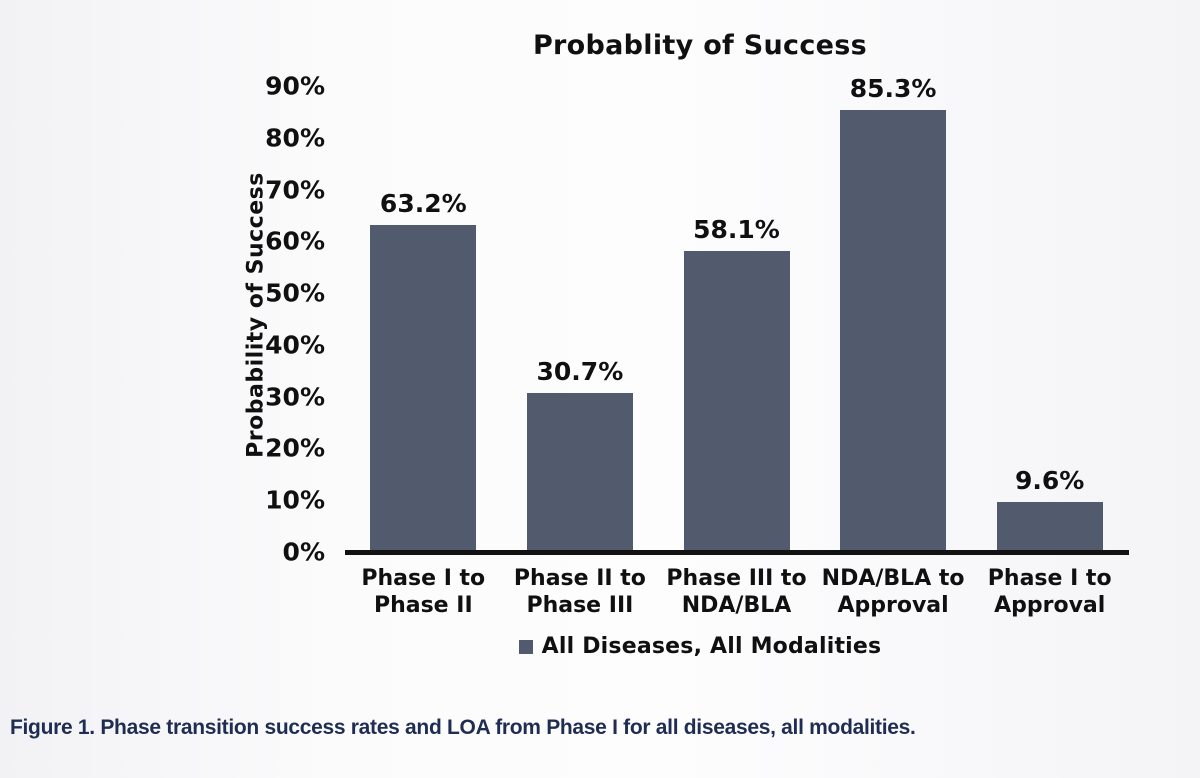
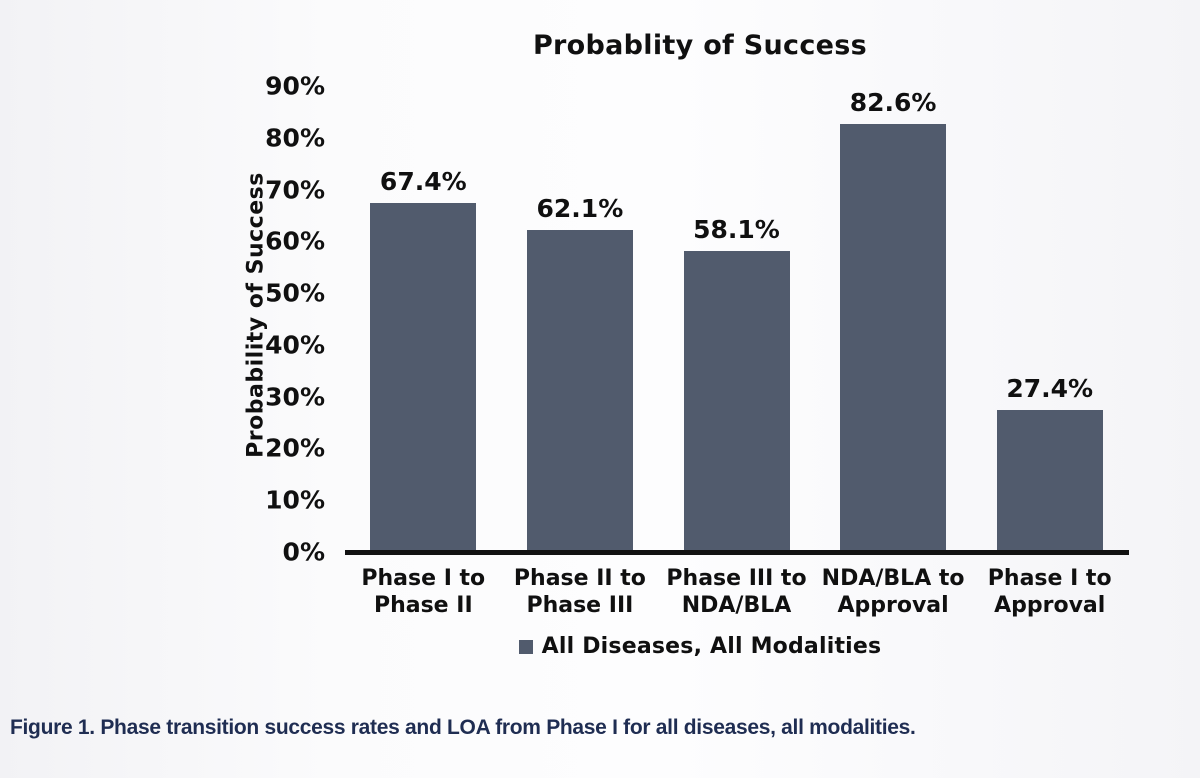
Phase I to Phase II: 63.2% -> 67.4%
Phase II to Phase III: 30.7% -> 62.1%
NDA/BLA to Approval: 85.3% -> 82.6%
Phase I to Approval: 9.6% -> 27.4%
